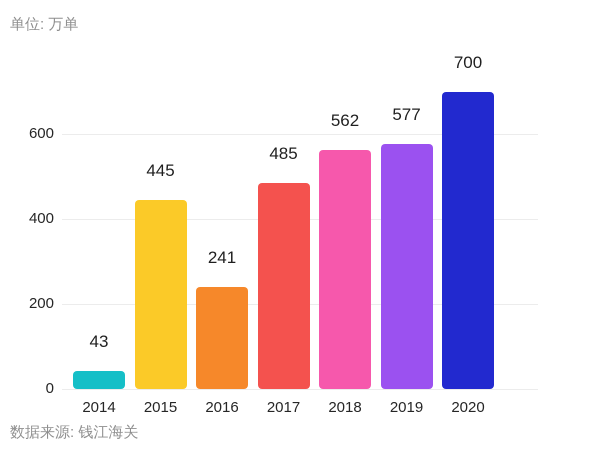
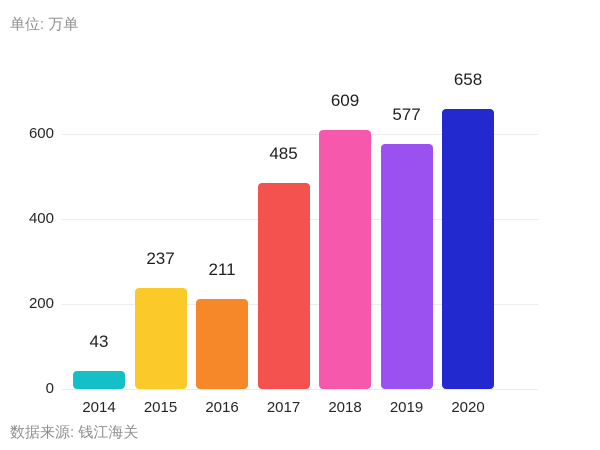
2015: 445 -> 237
2016: 241 -> 211
2018: 562 -> 609
2020: 700 -> 658
